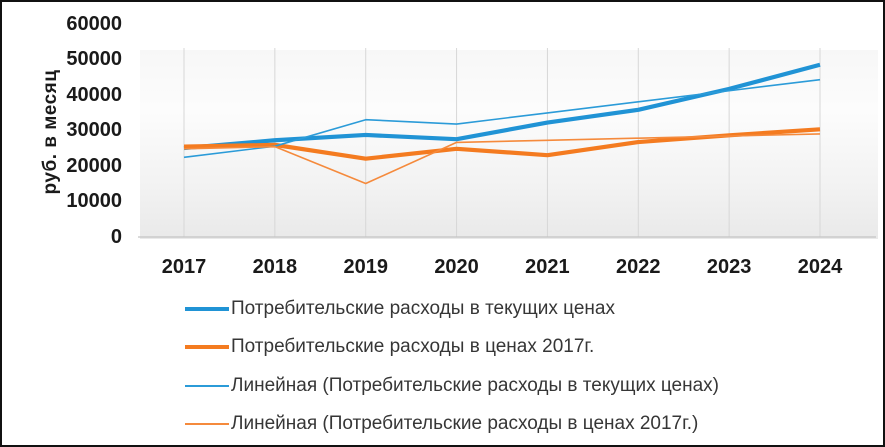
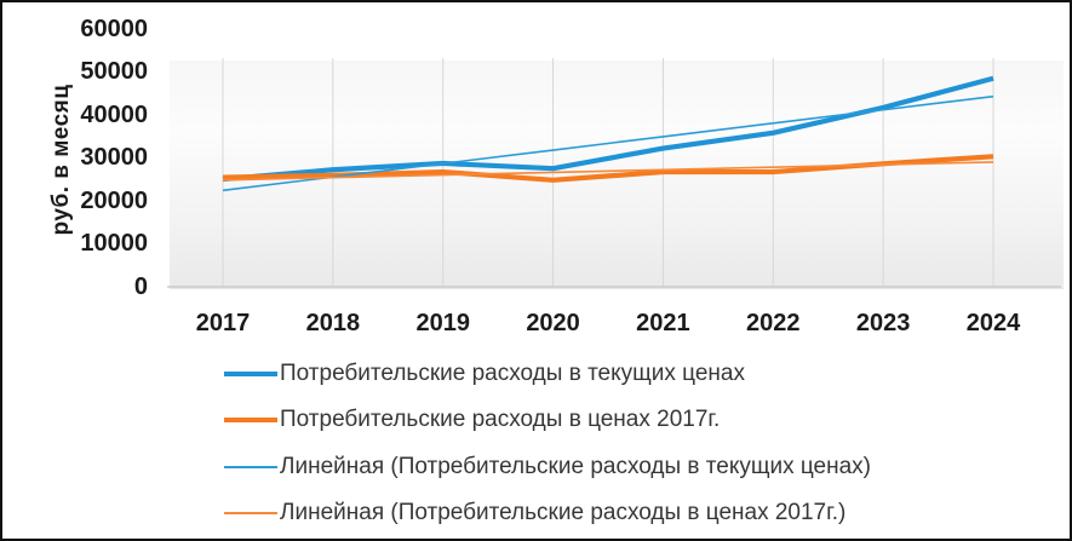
Потребительские расходы в ценах 2017г./2019: 22000 -> 27000
Линейная (Потребительские расходы в текущих ценах)/2019: 33000 -> 29000
Линейная (Потребительские расходы в ценах 2017г.)/2019: 15000 -> 26000
Потребительские расходы в ценах 2017г./2021: 23000 -> 27000
